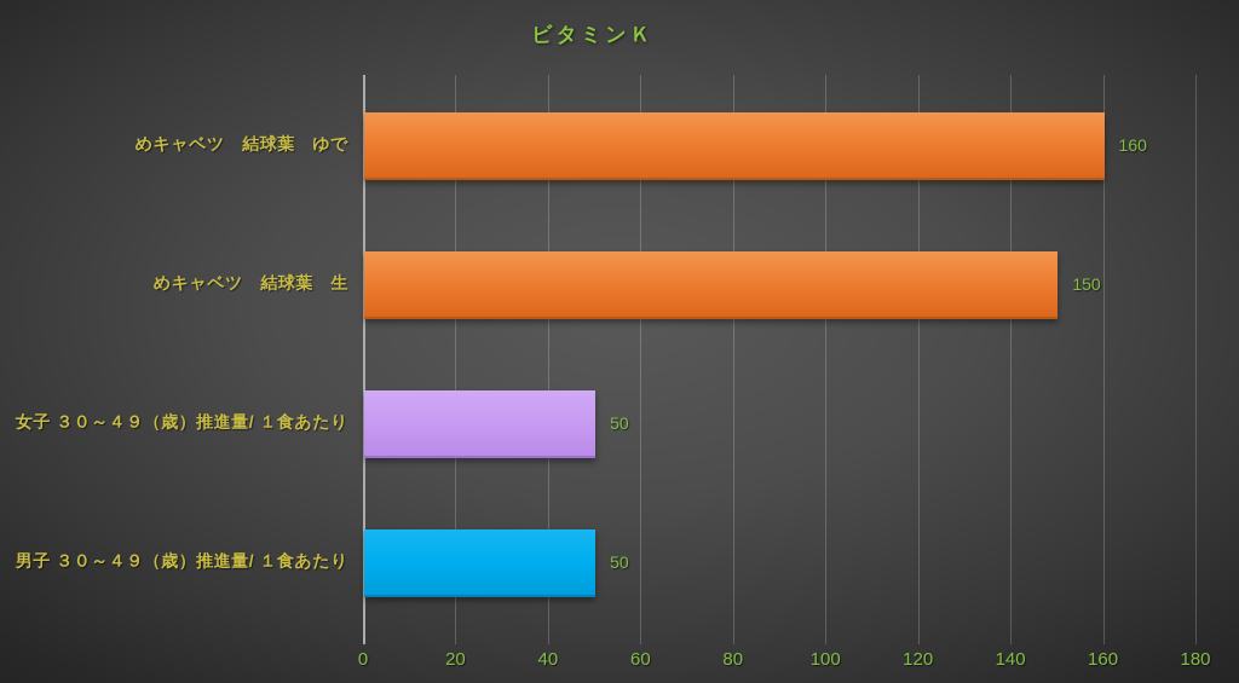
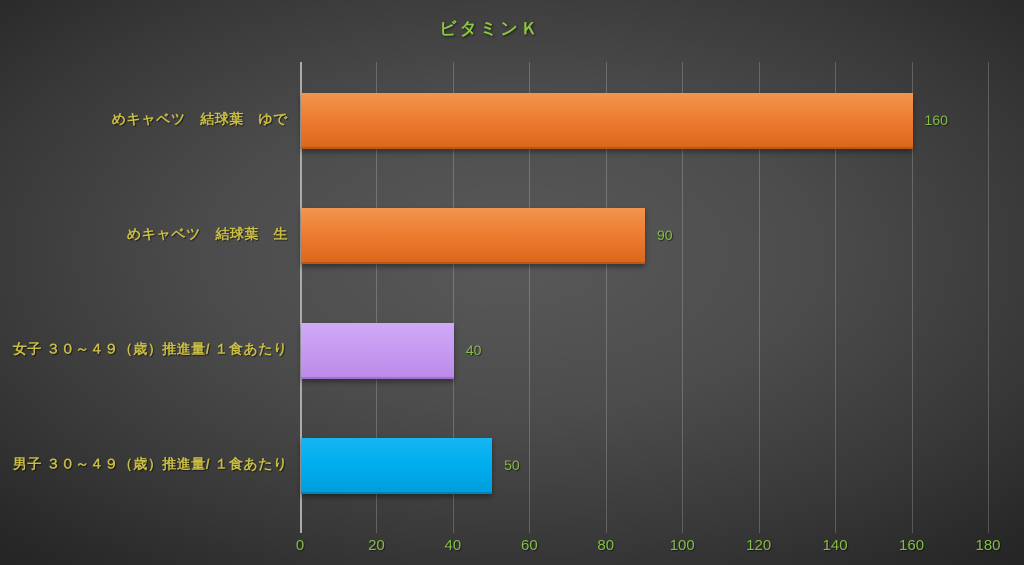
めキャベツ 結球葉 生: 150 -> 90
女子 ３０～４９（歳）推進量/ １食あたり: 50 -> 40
